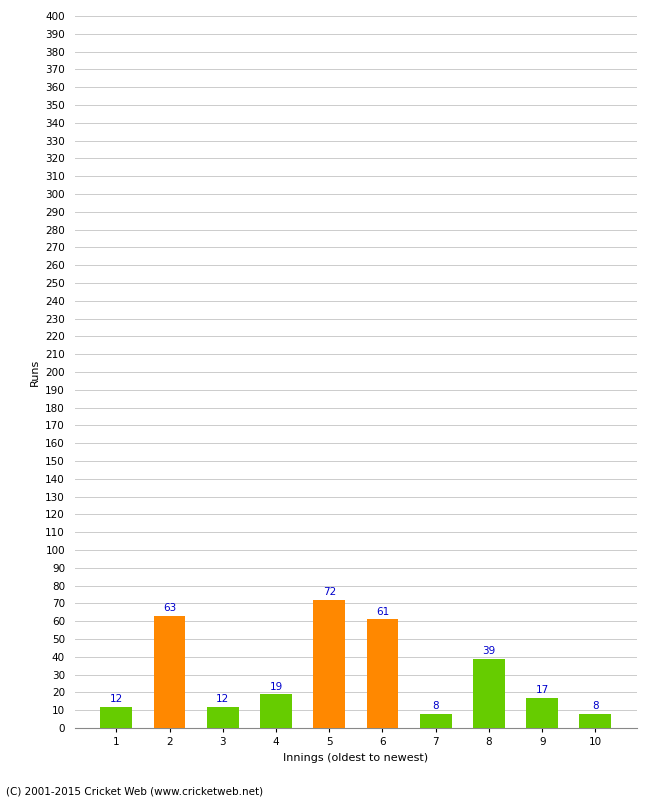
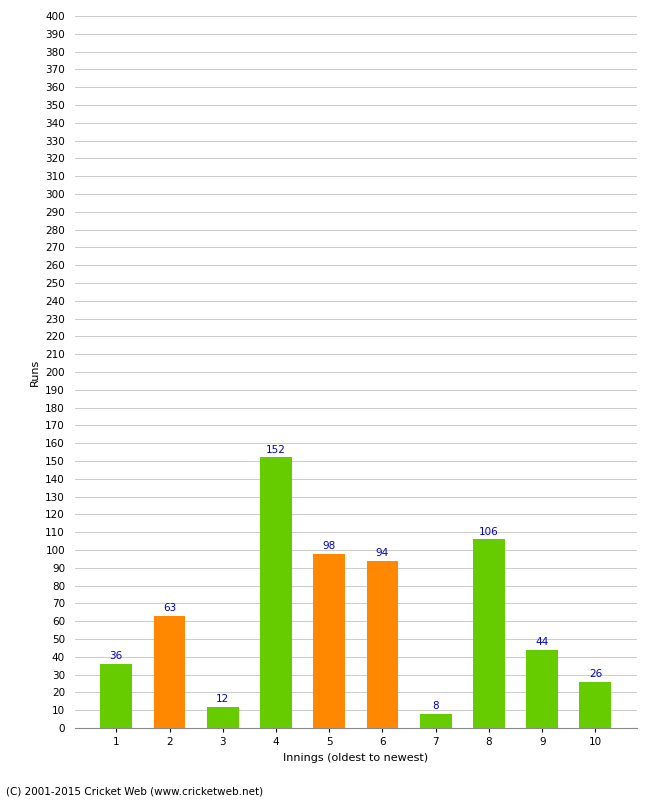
1: 12 -> 36
4: 19 -> 152
5: 72 -> 98
6: 61 -> 94
8: 39 -> 106
9: 17 -> 44
10: 8 -> 26
